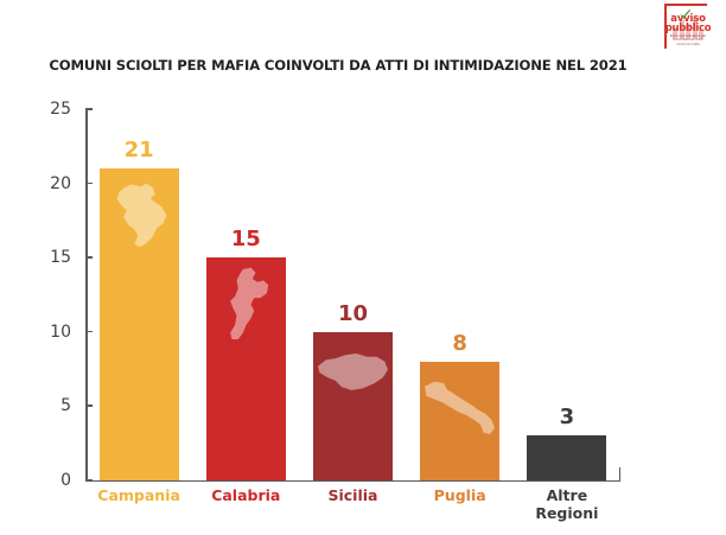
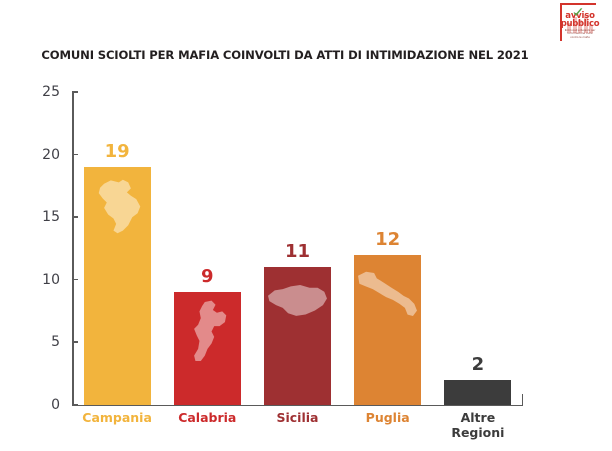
Campania: 21 -> 19
Calabria: 15 -> 9
Sicilia: 10 -> 11
Puglia: 8 -> 12
Altre Regioni: 3 -> 2
